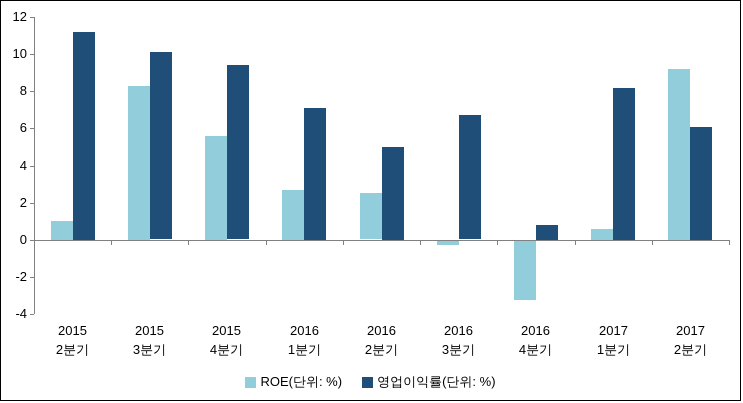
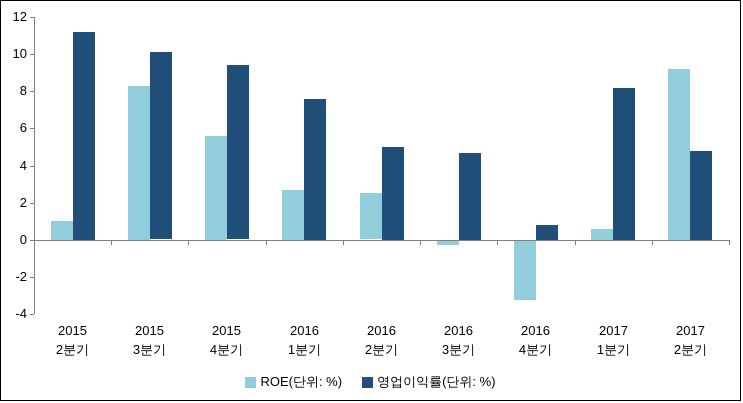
영업이익률(단위: %)/2016 1분기: 7.1 -> 7.6
영업이익률(단위: %)/2016 3분기: 6.7 -> 4.7
영업이익률(단위: %)/2017 2분기: 6.1 -> 4.8
